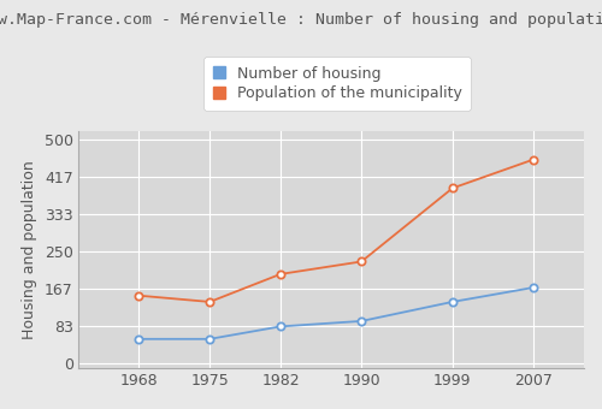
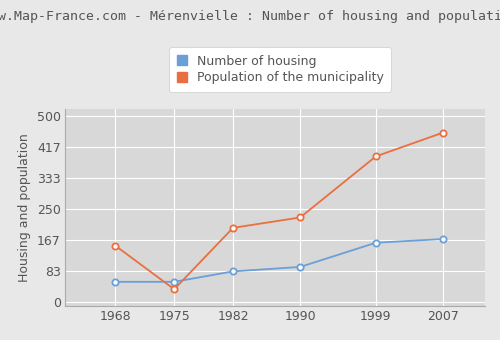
Population of the municipality/1975: 138 -> 35
Number of housing/1999: 138 -> 160
